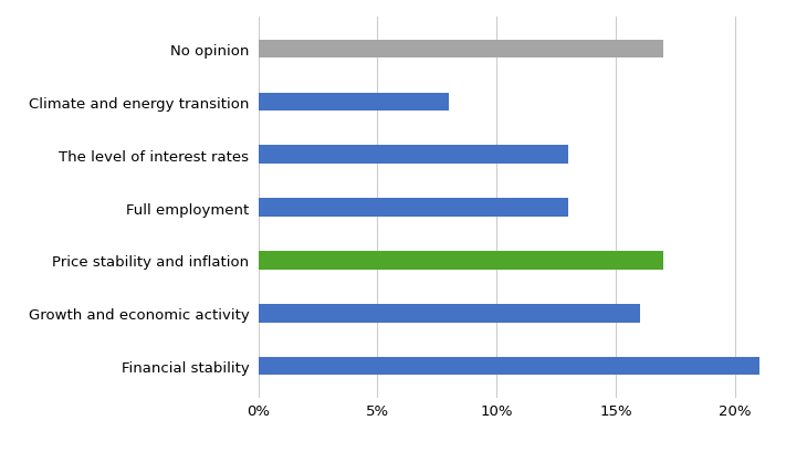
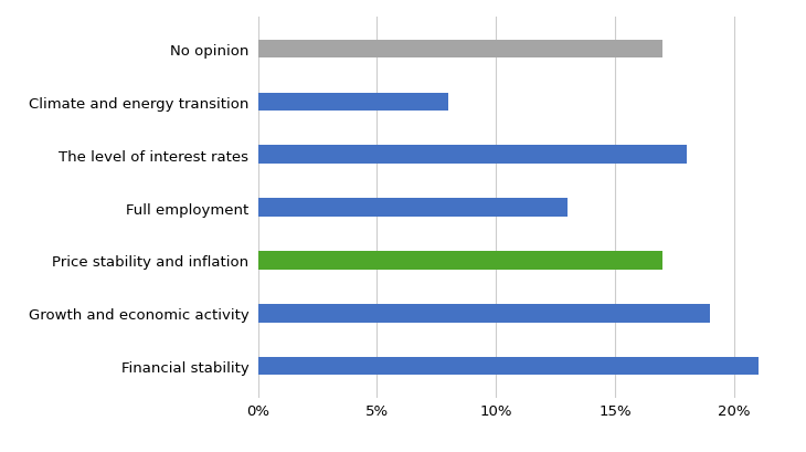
The level of interest rates: 13% -> 18%
Growth and economic activity: 16% -> 19%
